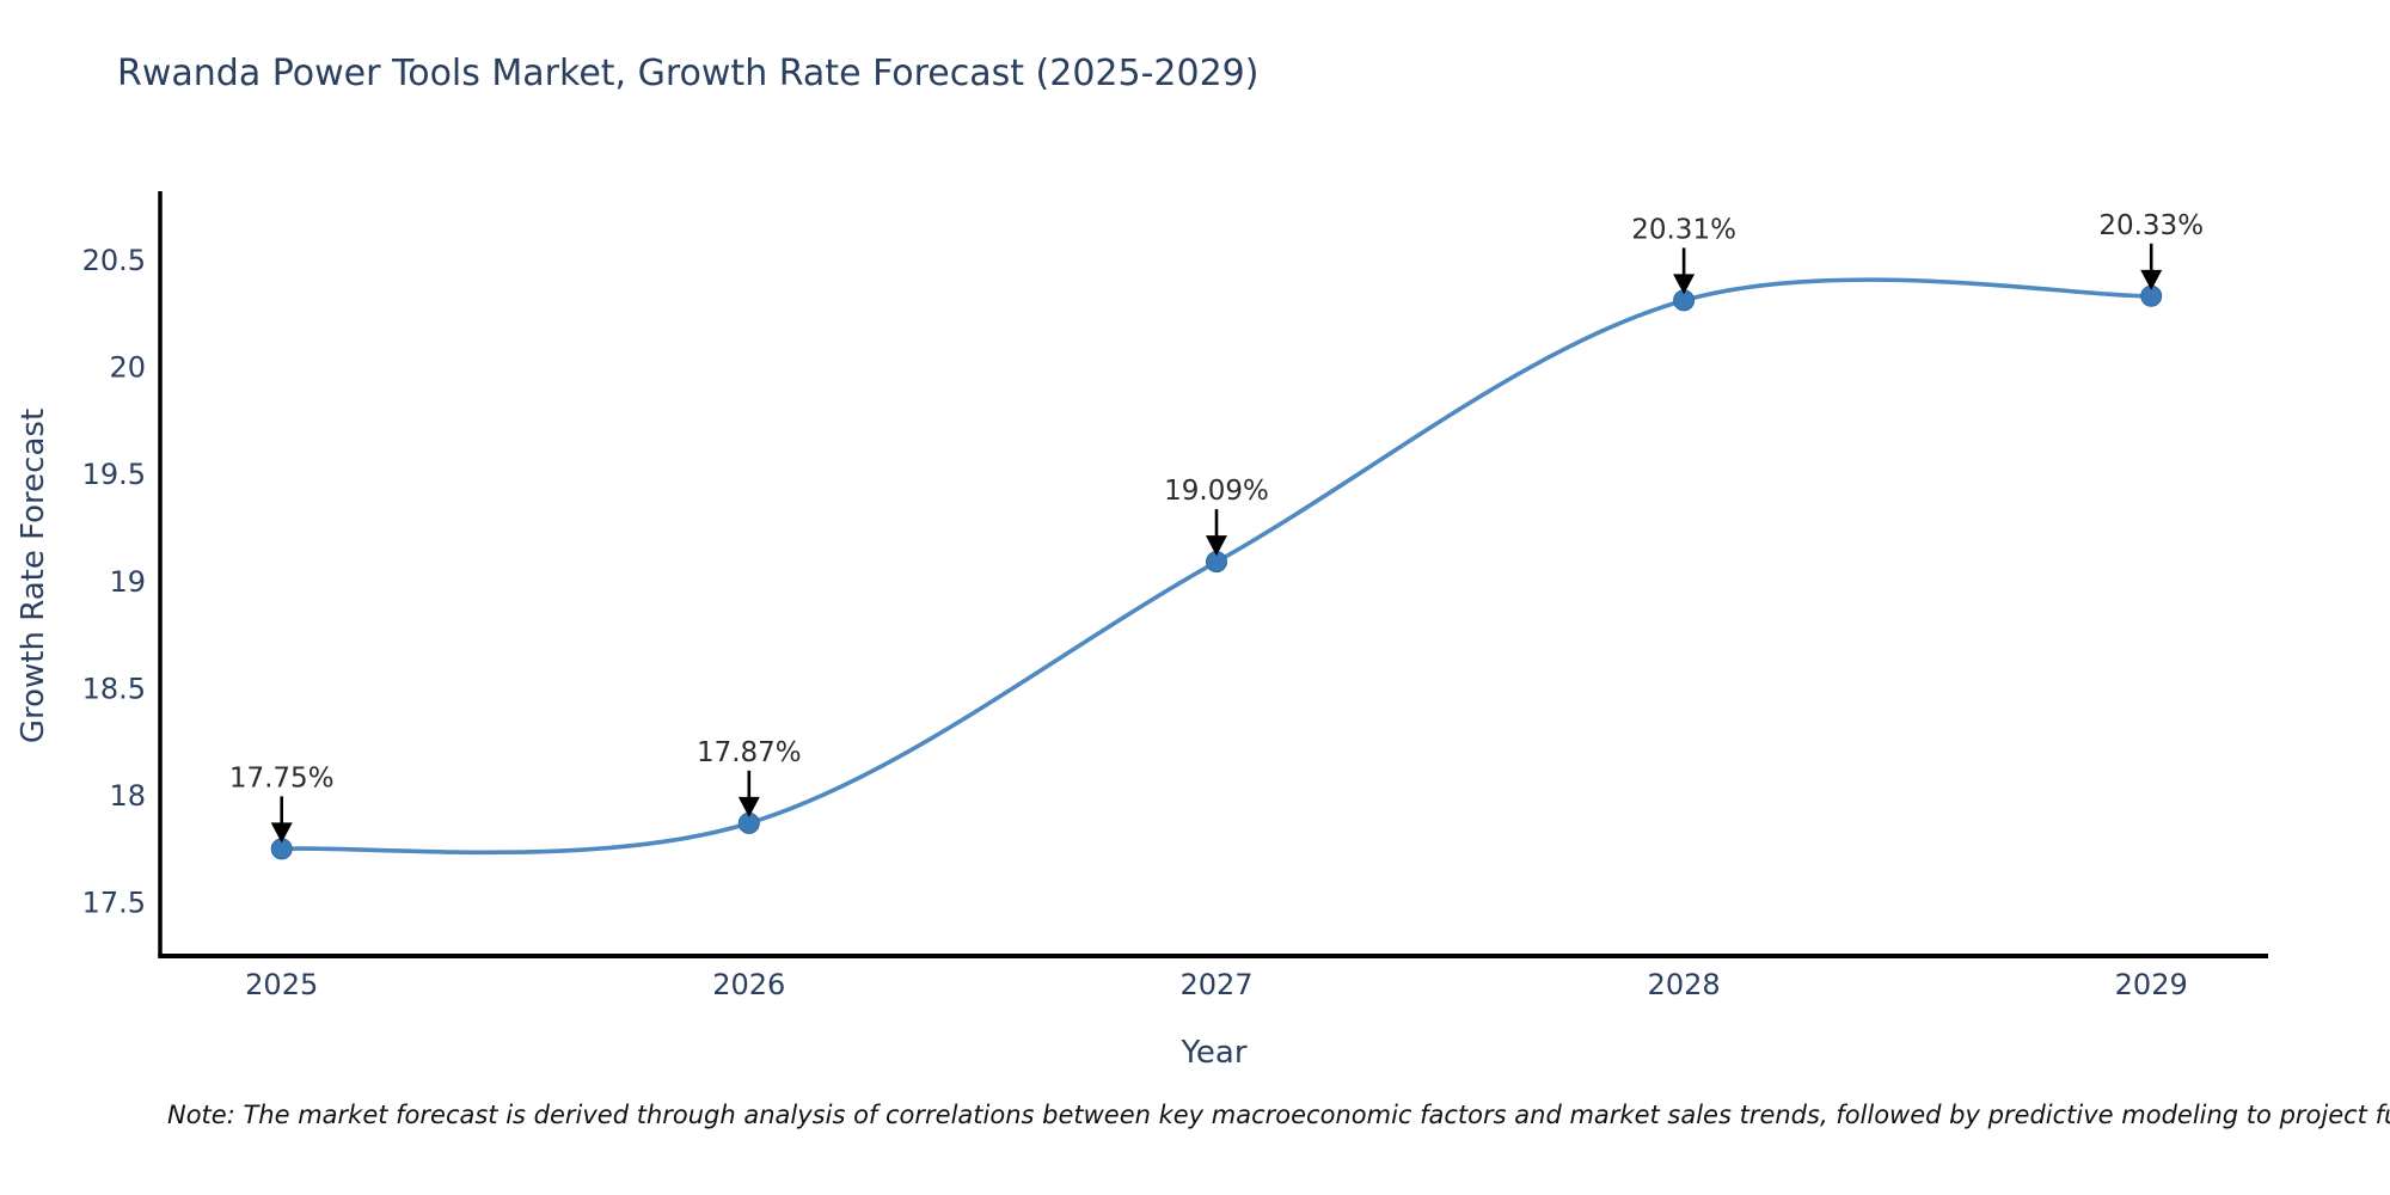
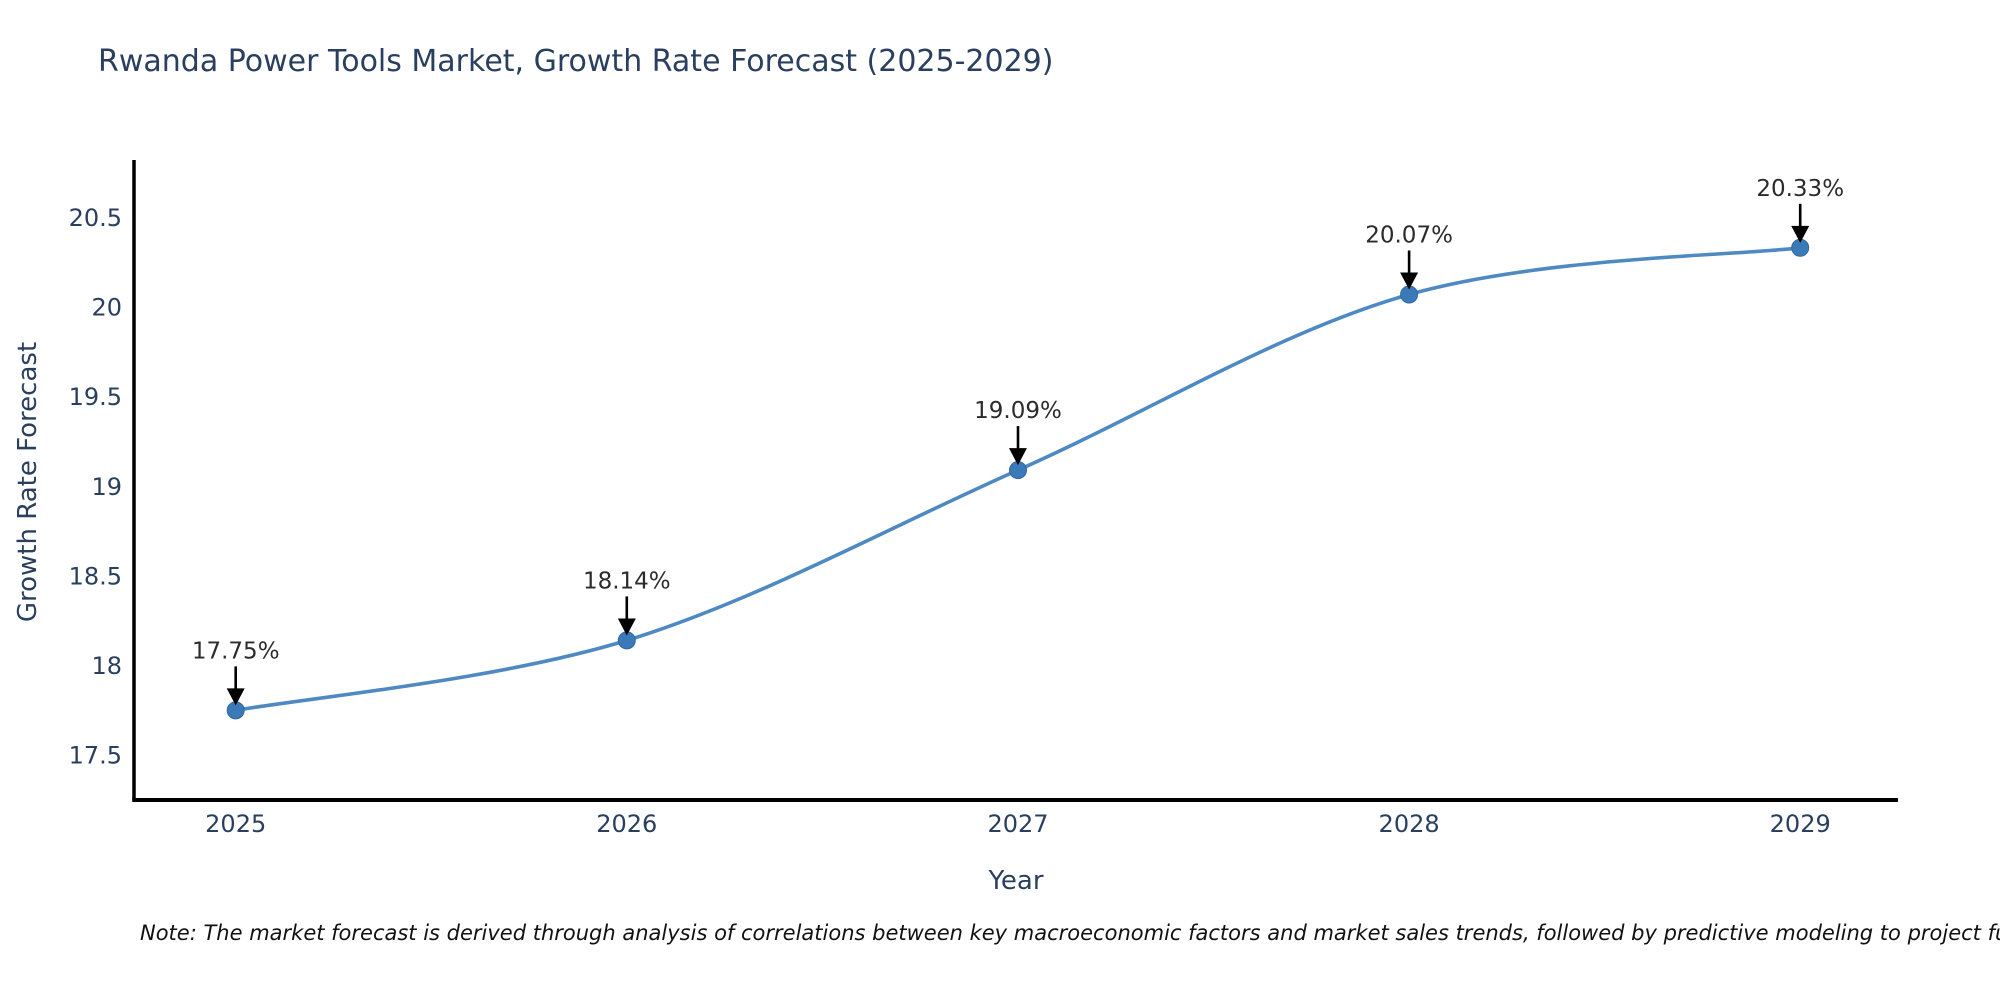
2026: 17.87% -> 18.14%
2028: 20.31% -> 20.07%
